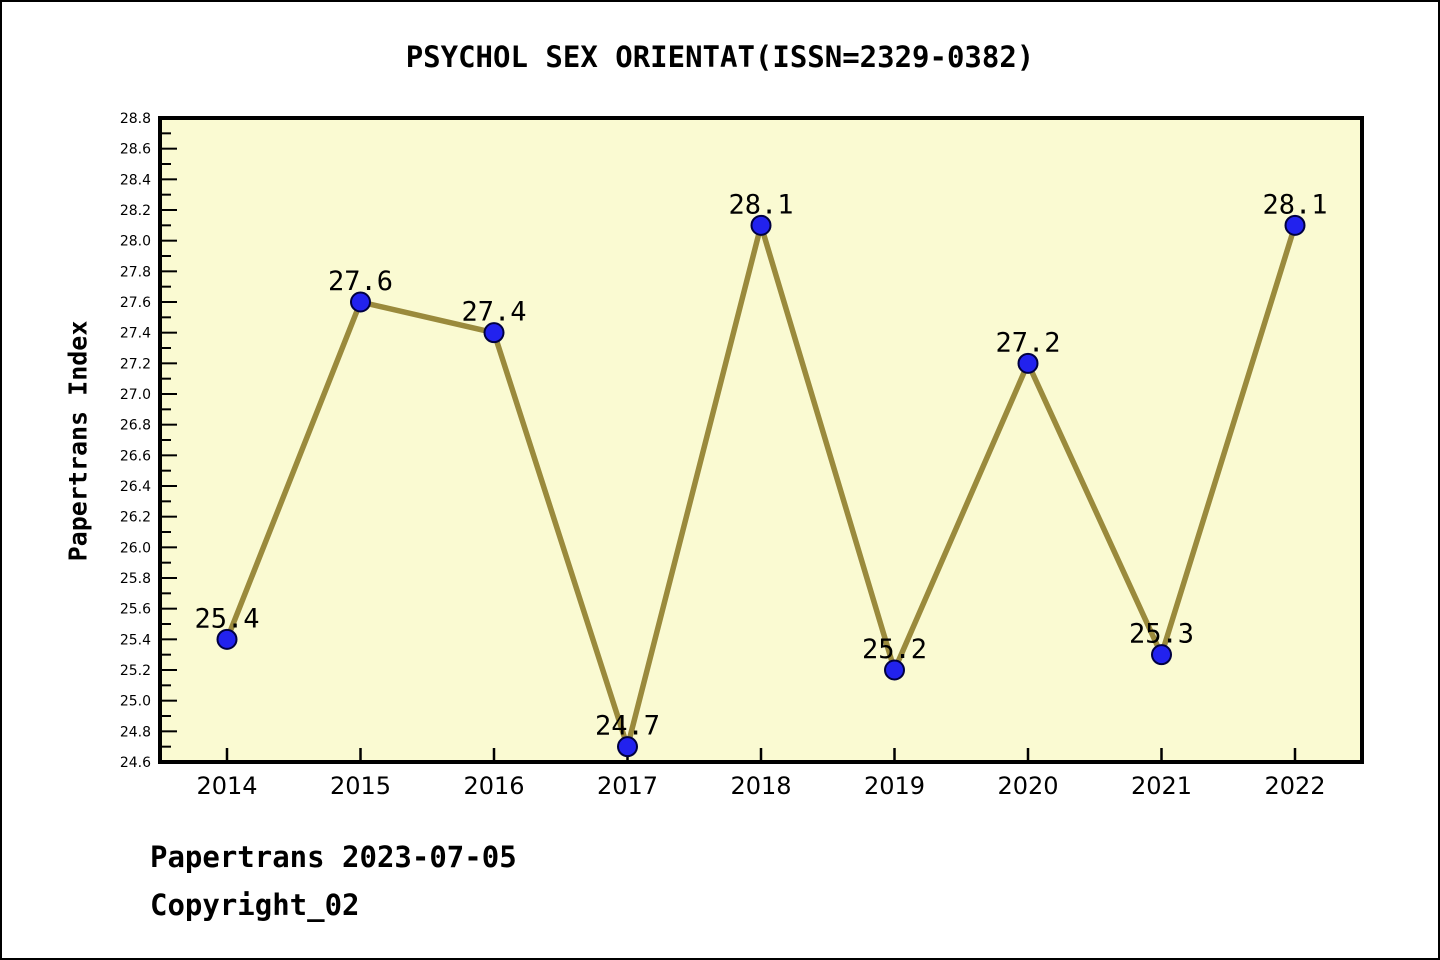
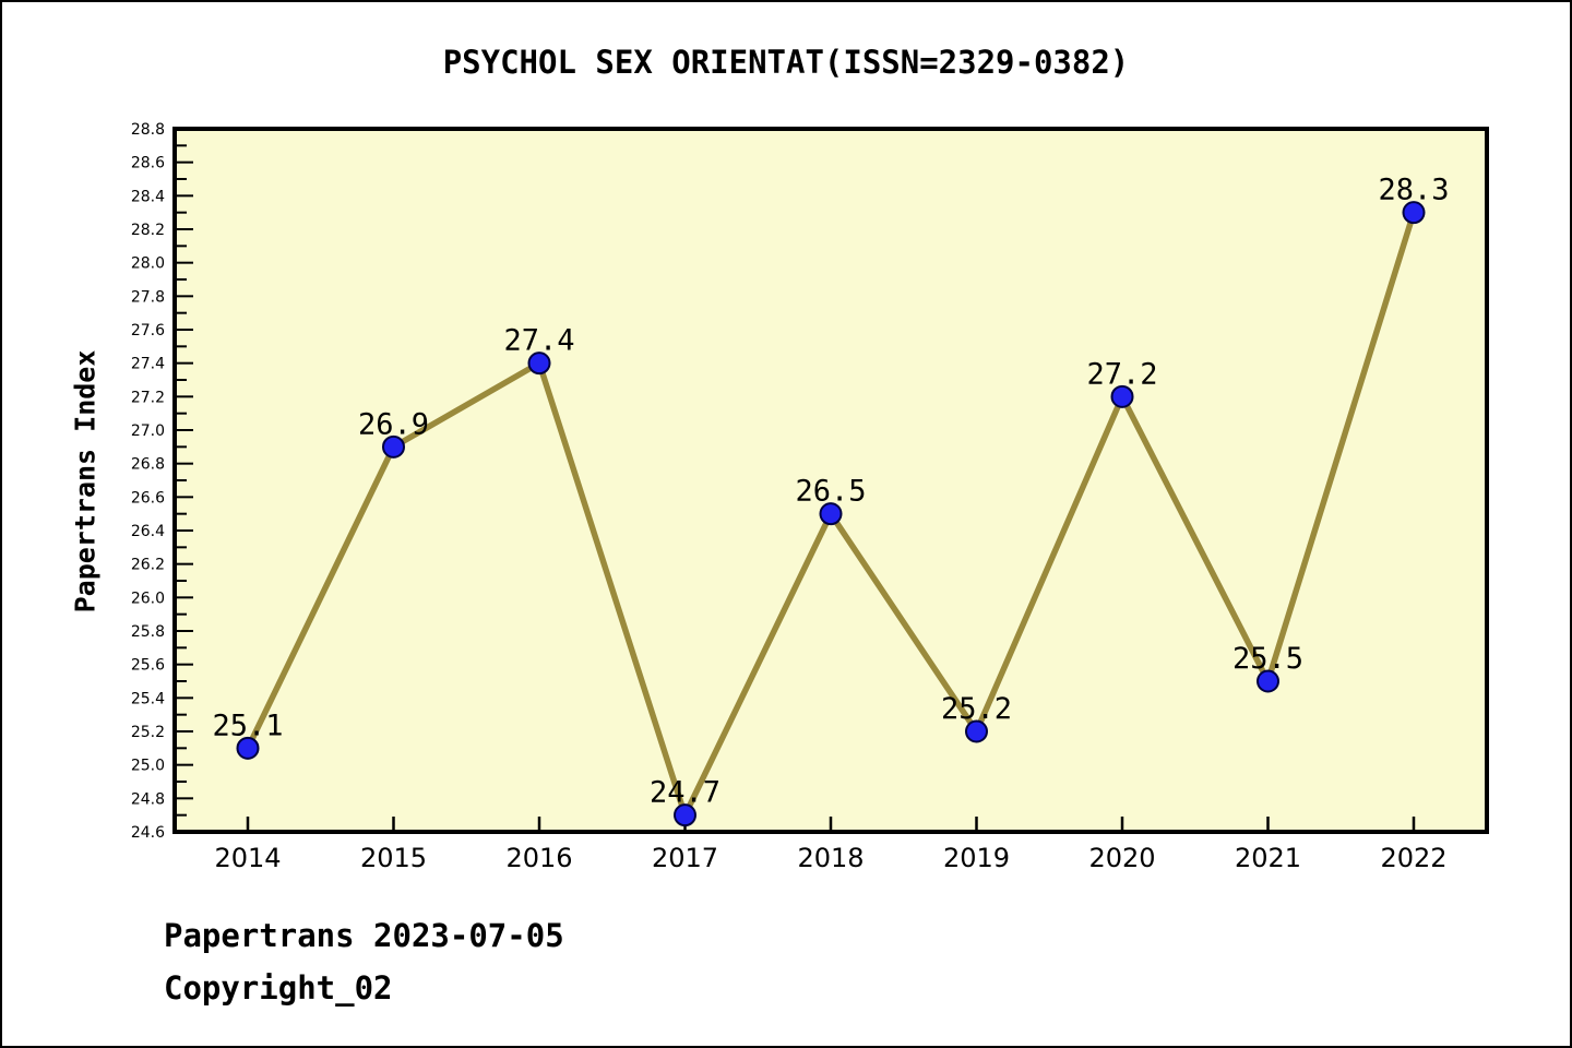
2014: 25.4 -> 25.1
2015: 27.6 -> 26.9
2018: 28.1 -> 26.5
2021: 25.3 -> 25.5
2022: 28.1 -> 28.3
